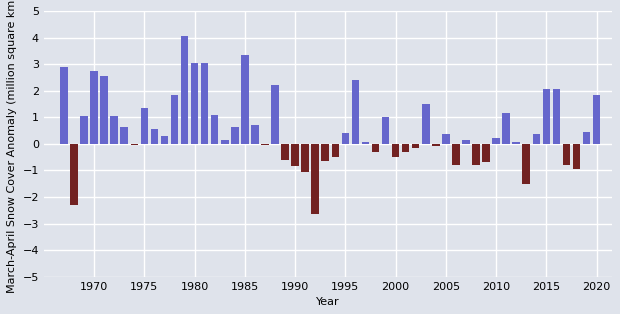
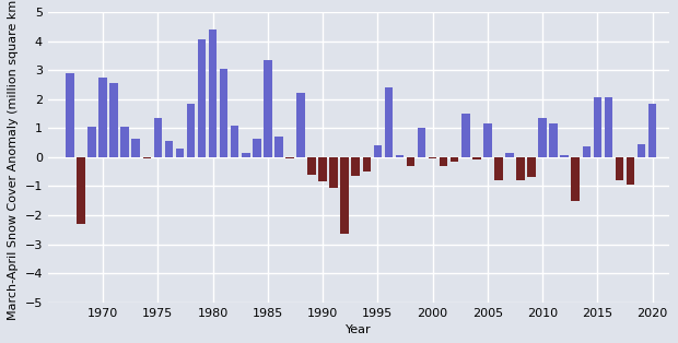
1980: 3.05 -> 4.40
2000: -0.50 -> -0.05
2005: 0.35 -> 1.15
2010: 0.20 -> 1.35
